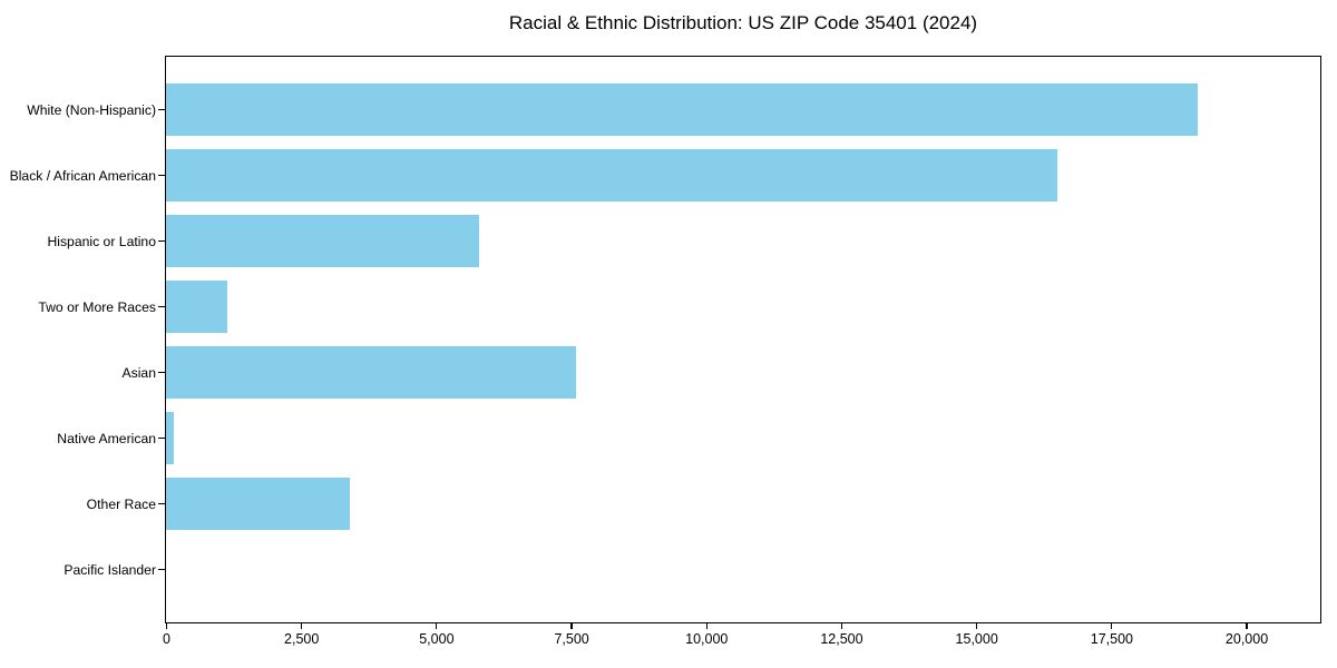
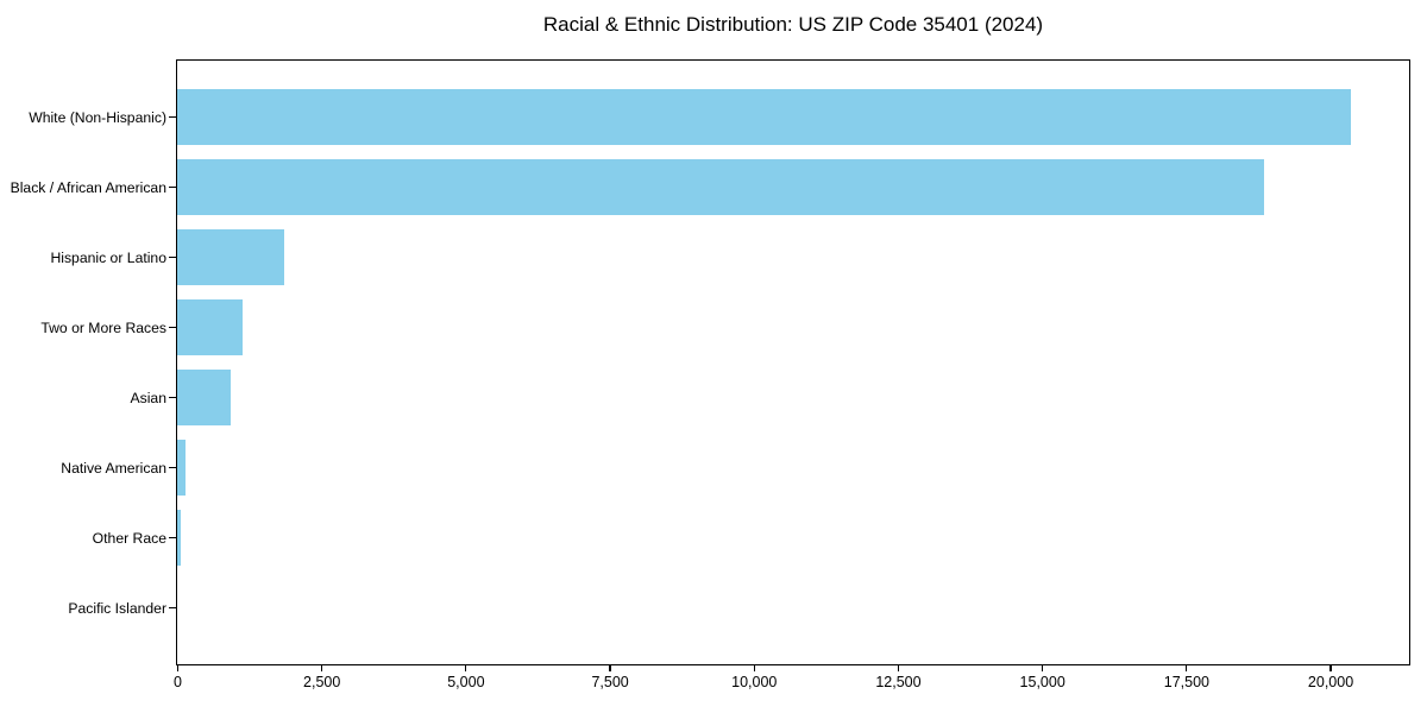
White (Non-Hispanic): 19100 -> 20400
Black / African American: 16500 -> 18800
Hispanic or Latino: 5800 -> 1900
Asian: 7600 -> 900
Other Race: 3400 -> 100
